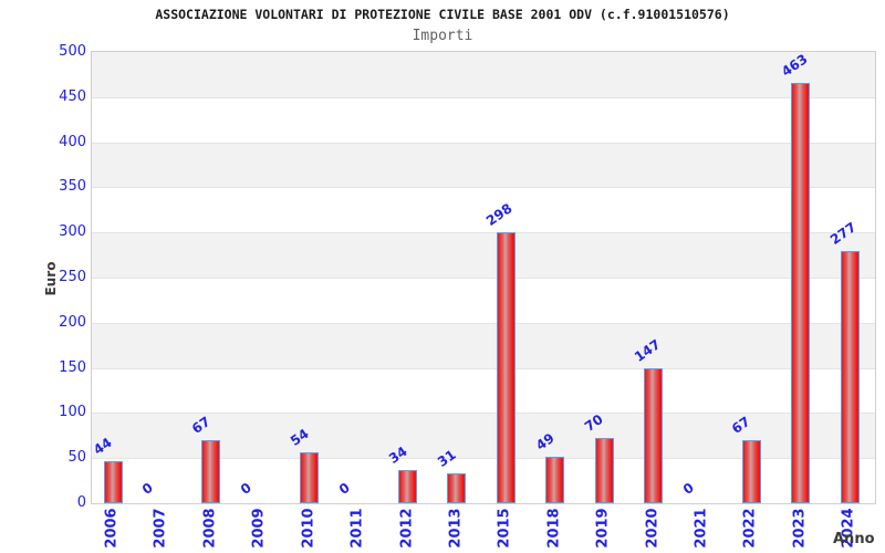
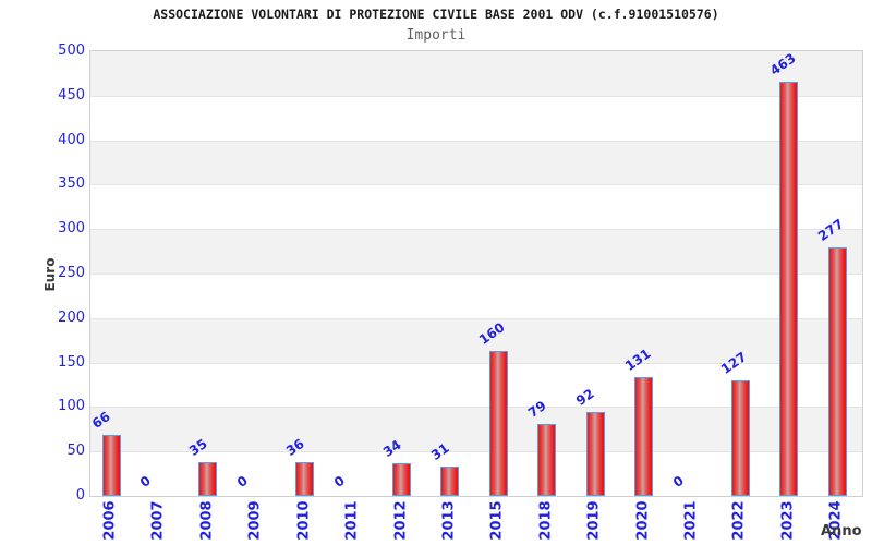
2006: 44 -> 66
2008: 67 -> 35
2010: 54 -> 36
2015: 298 -> 160
2018: 49 -> 79
2019: 70 -> 92
2020: 147 -> 131
2022: 67 -> 127
